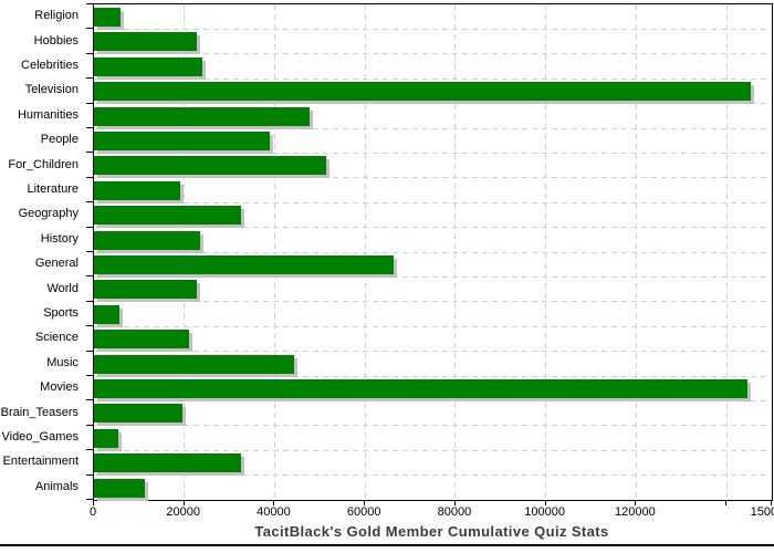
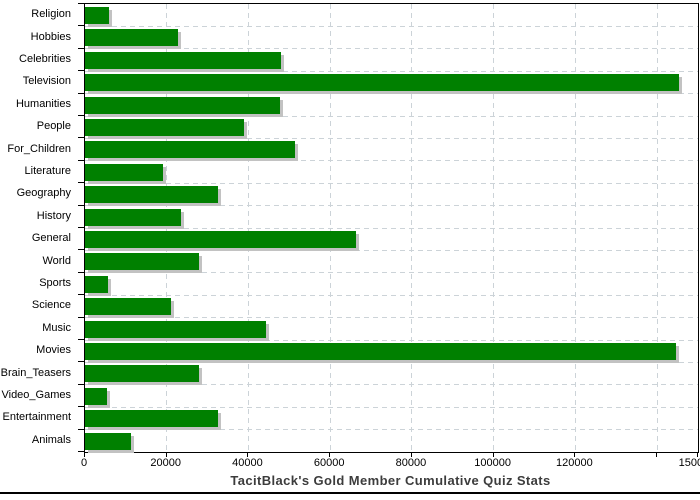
Celebrities: 24000 -> 48000
World: 23000 -> 28000
Brain_Teasers: 20000 -> 28000
